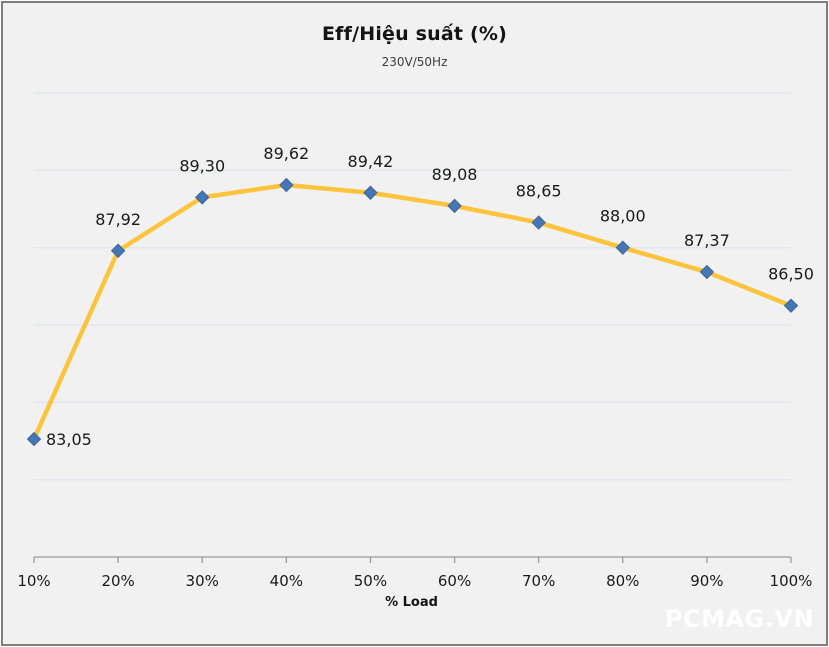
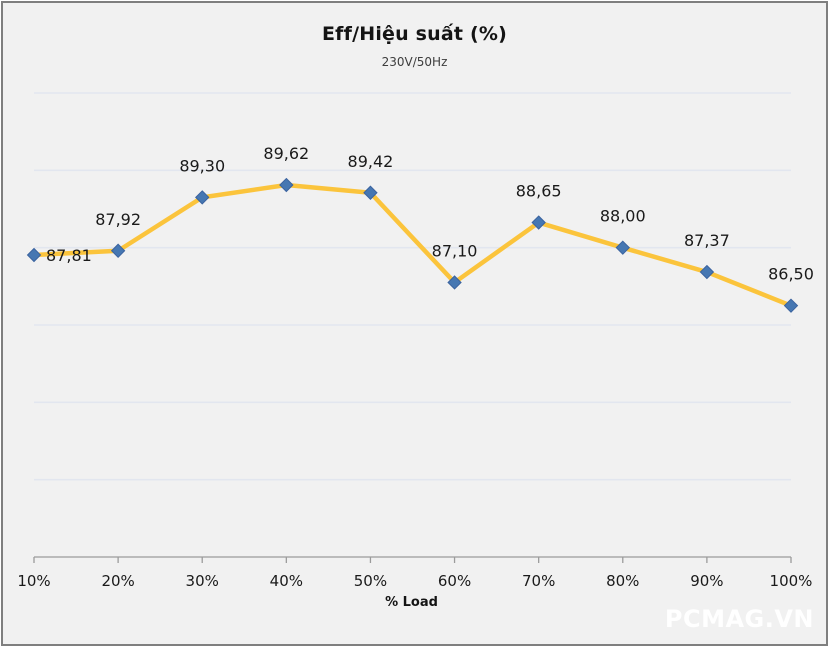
10%: 83,05 -> 87,81
60%: 89,08 -> 87,10
